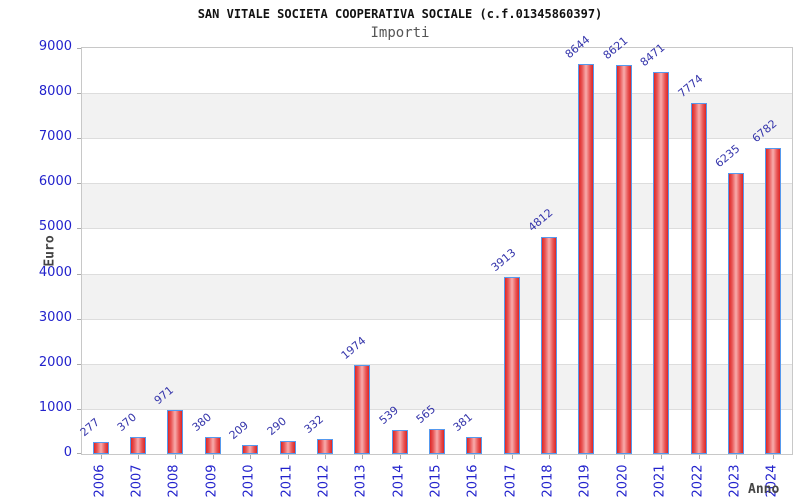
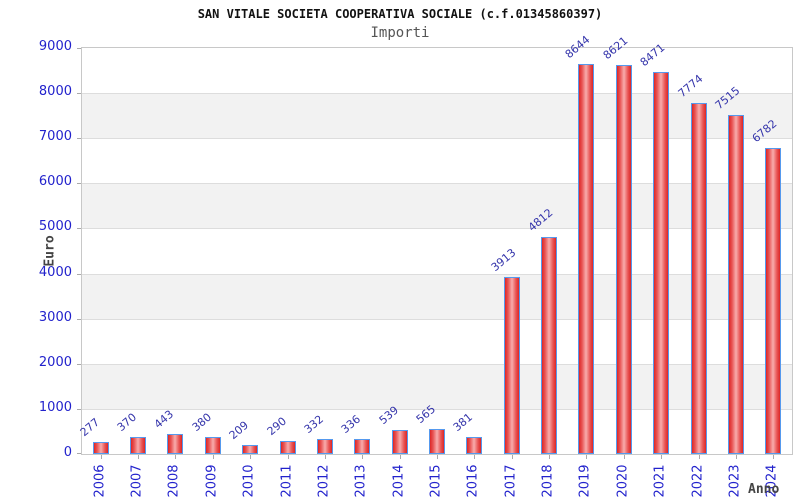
2008: 971 -> 443
2013: 1974 -> 336
2023: 6235 -> 7515
